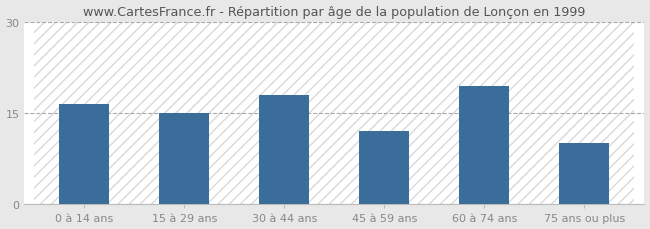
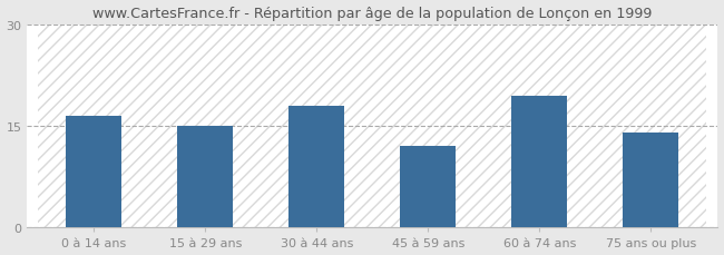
75 ans ou plus: 10.0 -> 14.0
